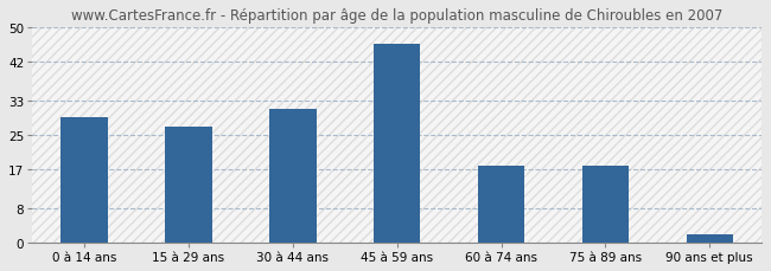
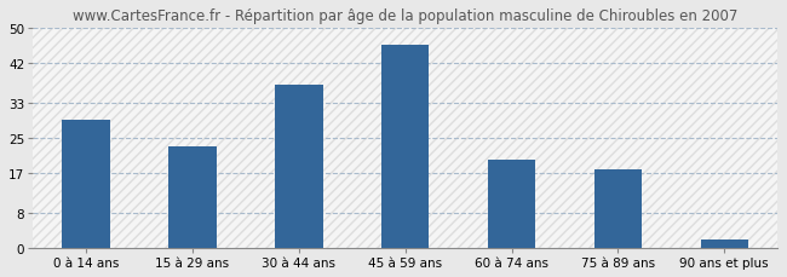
15 à 29 ans: 27 -> 23
30 à 44 ans: 31 -> 37
60 à 74 ans: 18 -> 20
